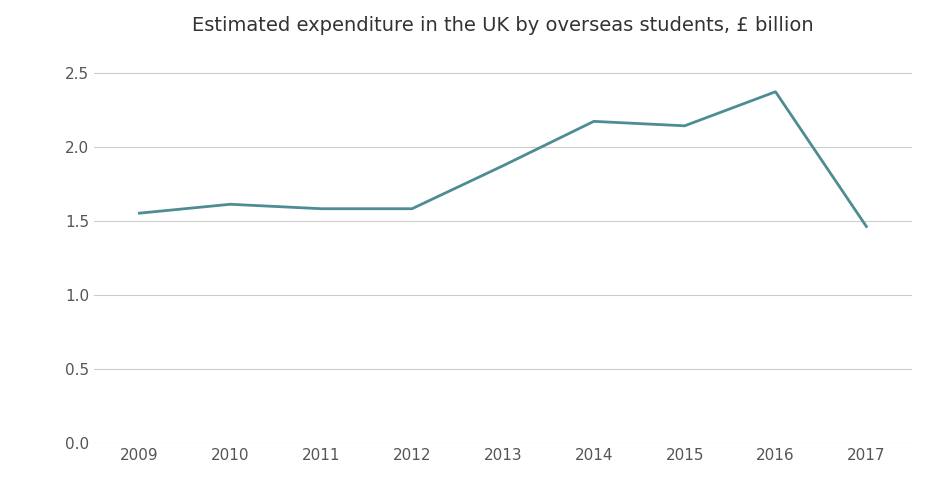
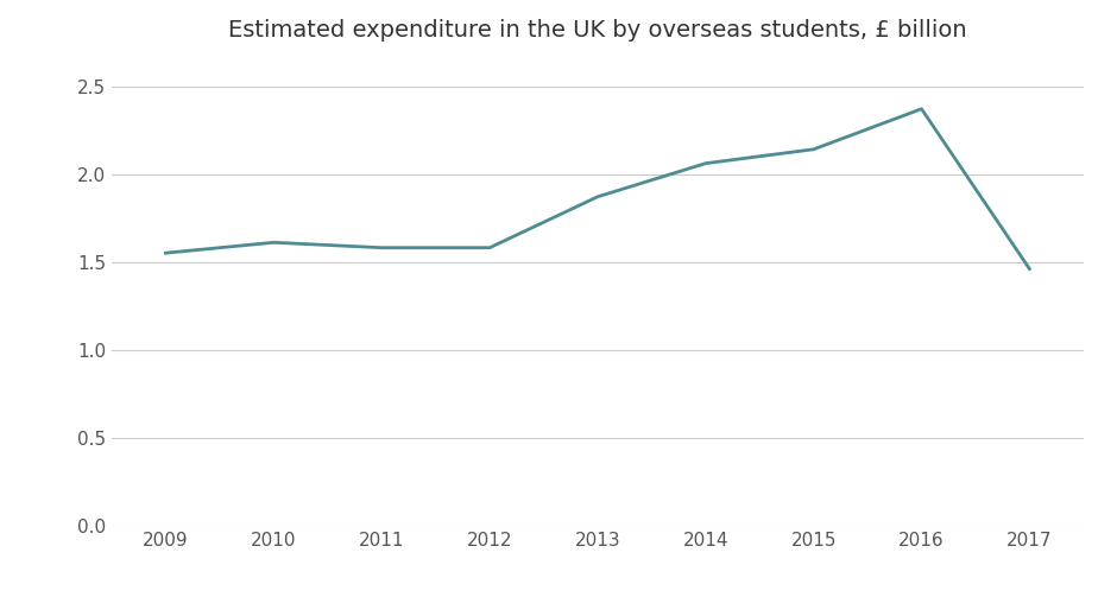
2014: 2.17 -> 2.06
